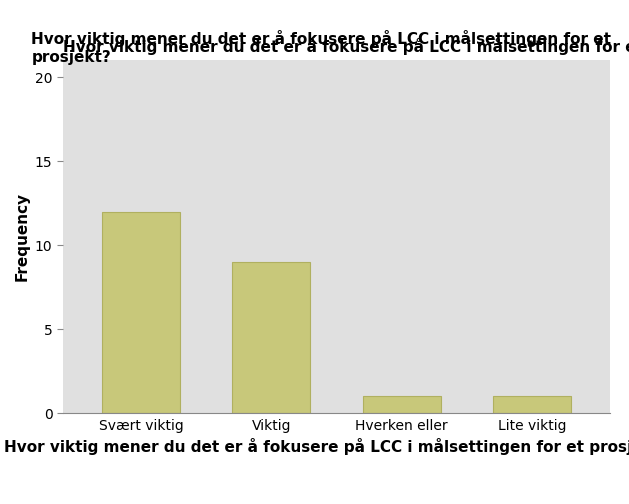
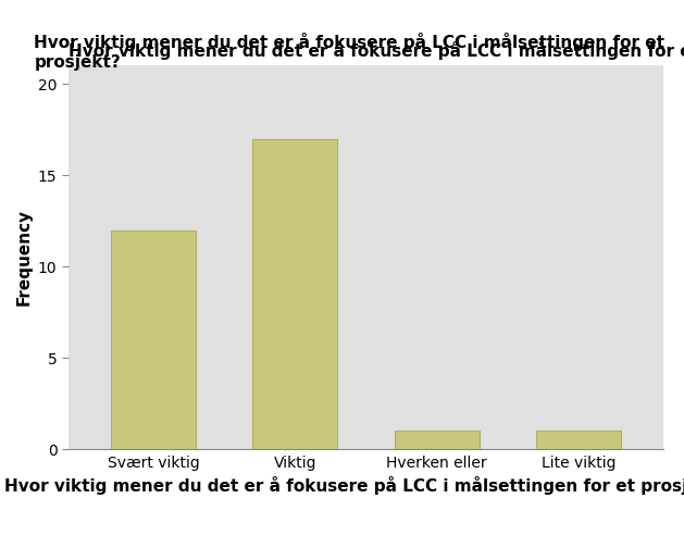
Viktig: 9 -> 17
